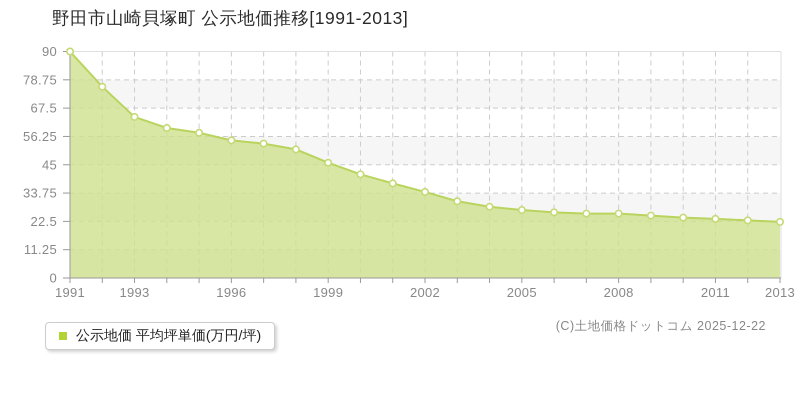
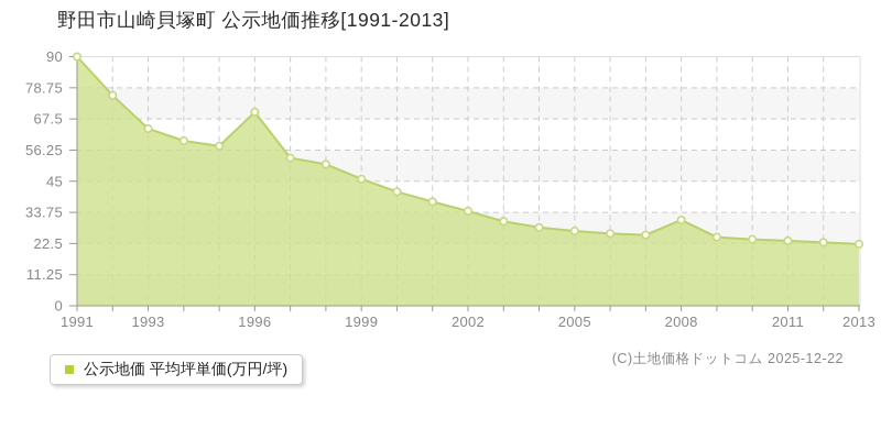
1996: 55 -> 70
2008: 26 -> 31
